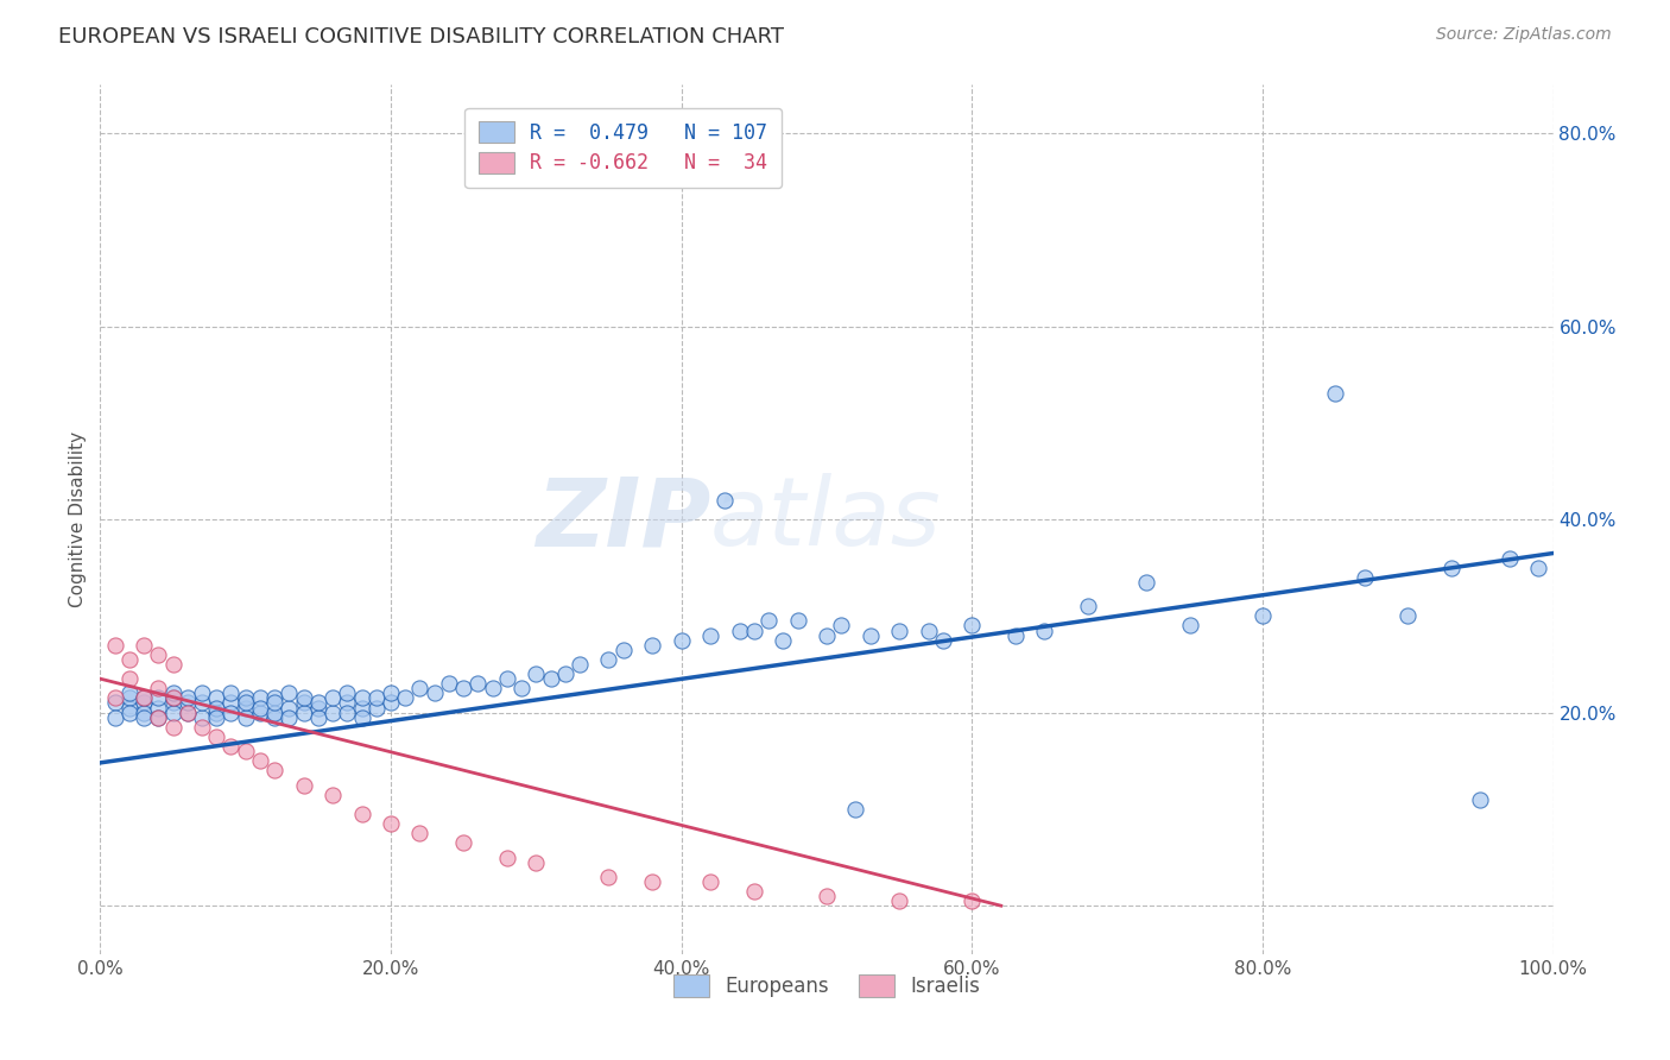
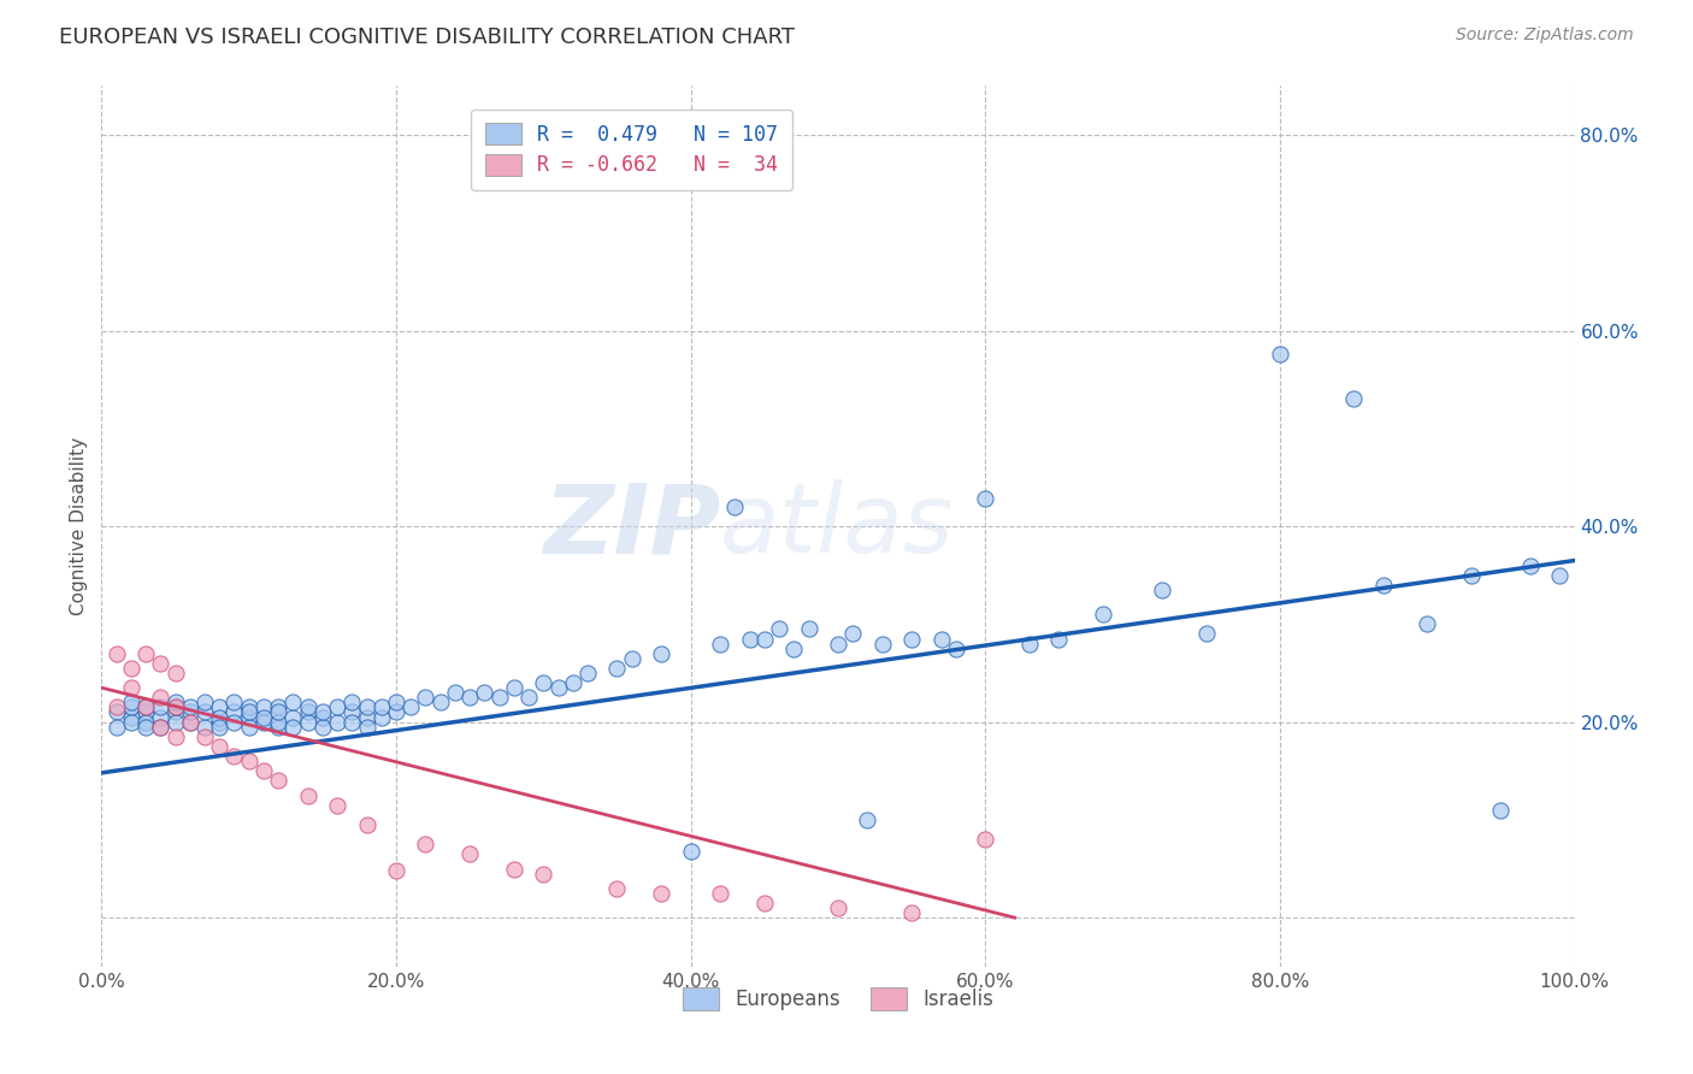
Israelis/20.0%: 8.5% -> 4.8%
Europeans/40.0%: 27.5% -> 6.8%
Europeans/60.0%: 29.0% -> 42.8%
Israelis/60.0%: 0.5% -> 8.0%
Europeans/80.0%: 30.0% -> 57.6%
